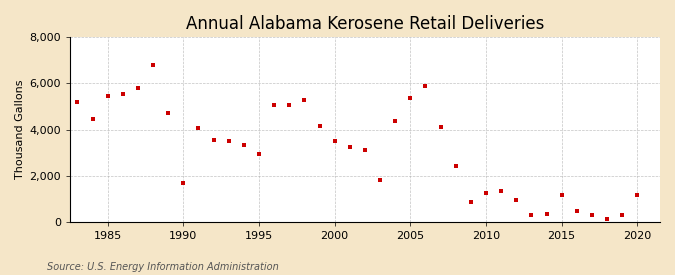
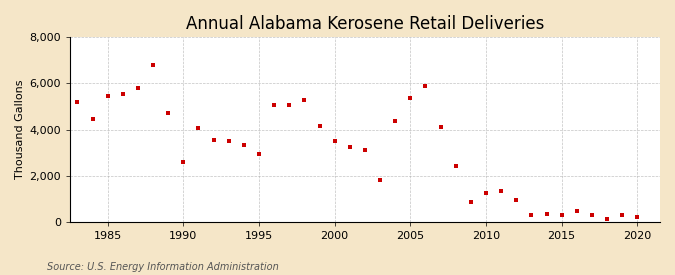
1990: 1,700 -> 2,600
2015: 1,150 -> 300
2020: 1,150 -> 200
